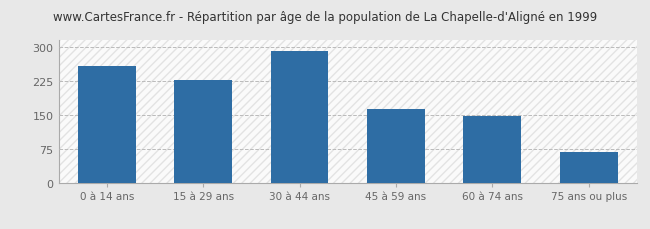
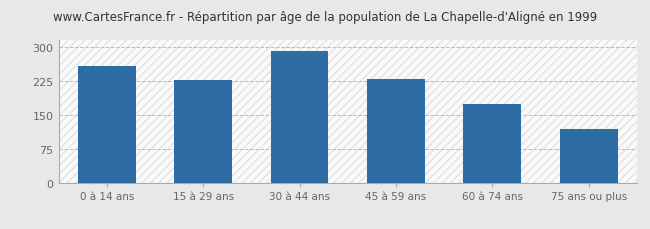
45 à 59 ans: 163 -> 230
60 à 74 ans: 148 -> 175
75 ans ou plus: 68 -> 120
